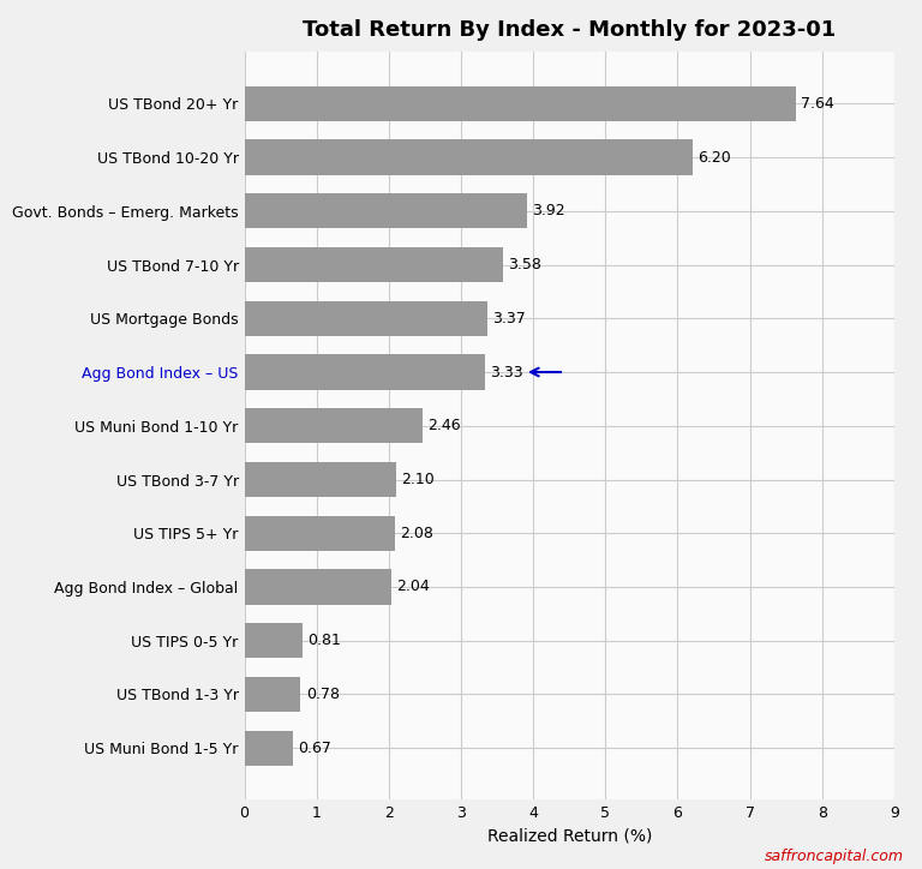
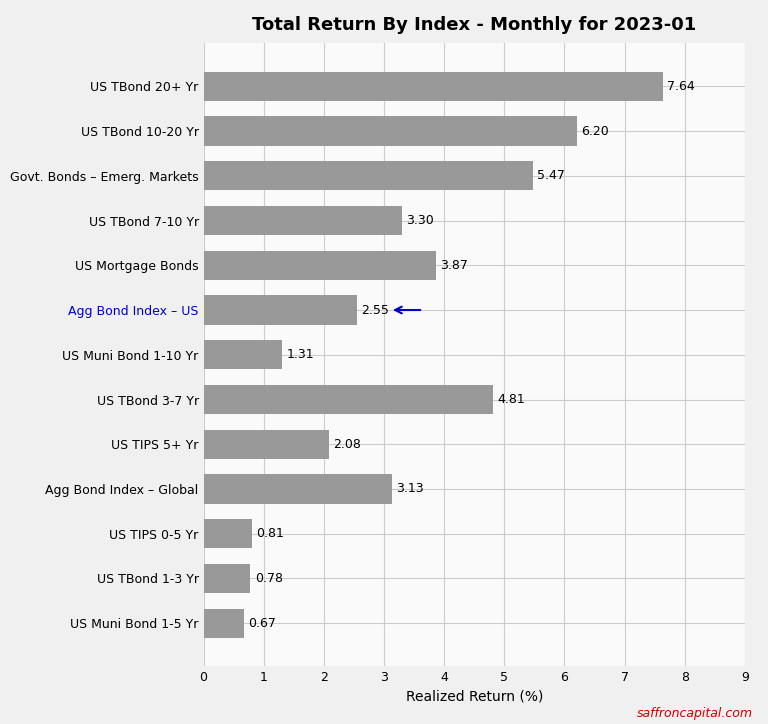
Govt. Bonds – Emerg. Markets: 3.92 -> 5.47
US TBond 7-10 Yr: 3.58 -> 3.30
US Mortgage Bonds: 3.37 -> 3.87
Agg Bond Index – US: 3.33 -> 2.55
US Muni Bond 1-10 Yr: 2.46 -> 1.31
US TBond 3-7 Yr: 2.10 -> 4.81
Agg Bond Index – Global: 2.04 -> 3.13
